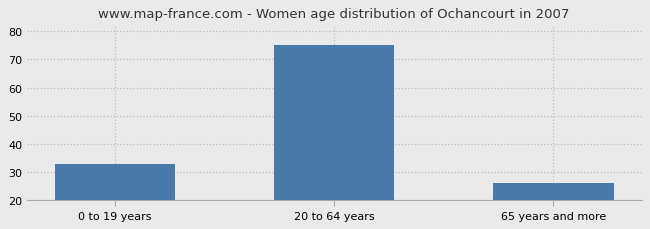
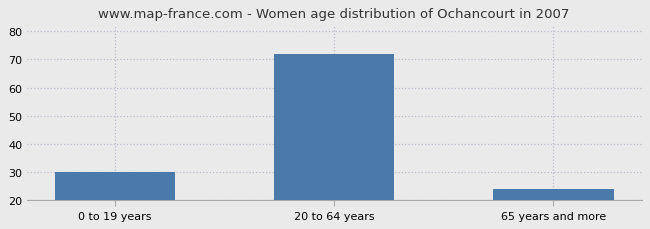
0 to 19 years: 33 -> 30
20 to 64 years: 75 -> 72
65 years and more: 26 -> 24
